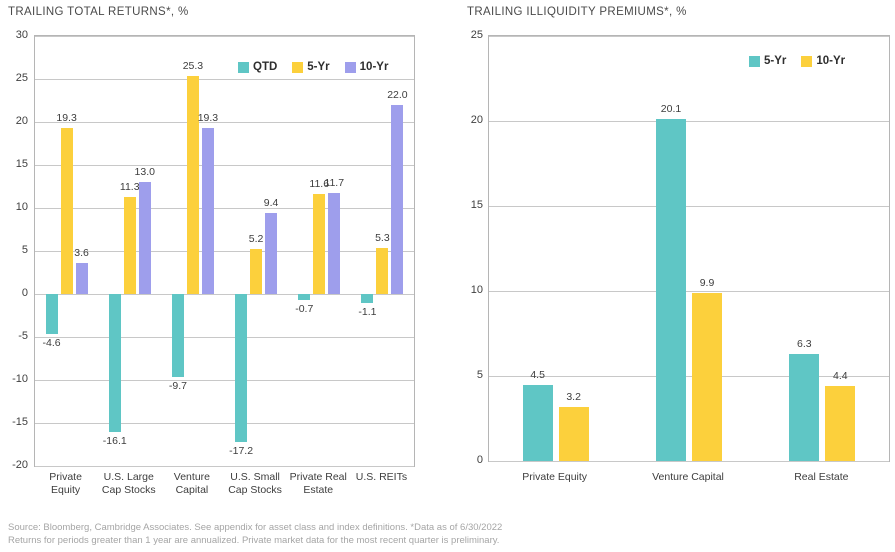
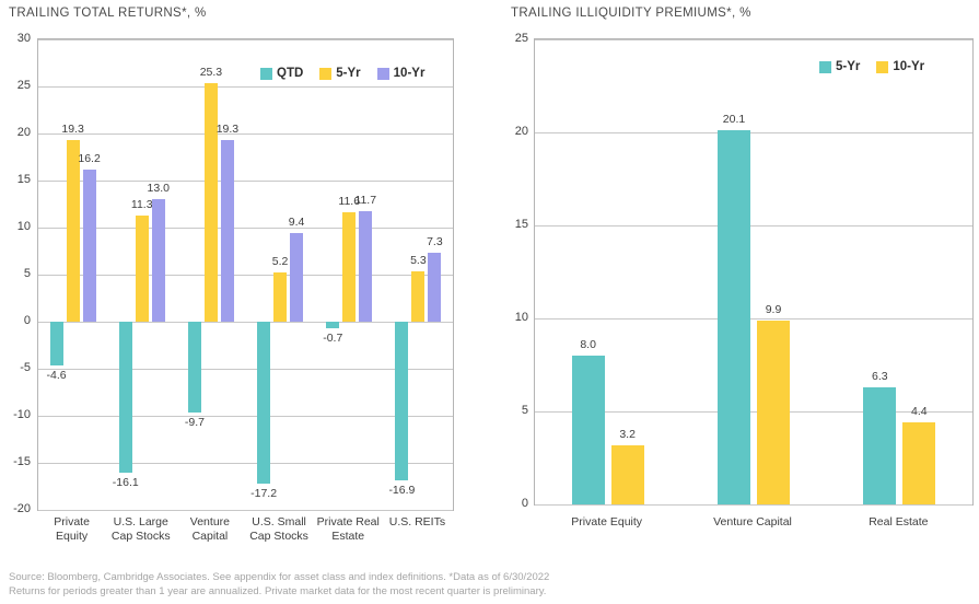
TRAILING TOTAL RETURNS*, %/10-Yr/Private Equity: 3.6 -> 16.2
TRAILING TOTAL RETURNS*, %/QTD/U.S. REITs: -1.1 -> -16.9
TRAILING TOTAL RETURNS*, %/10-Yr/U.S. REITs: 22.0 -> 7.3
TRAILING ILLIQUIDITY PREMIUMS*, %/5-Yr/Private Equity: 4.5 -> 8.0
